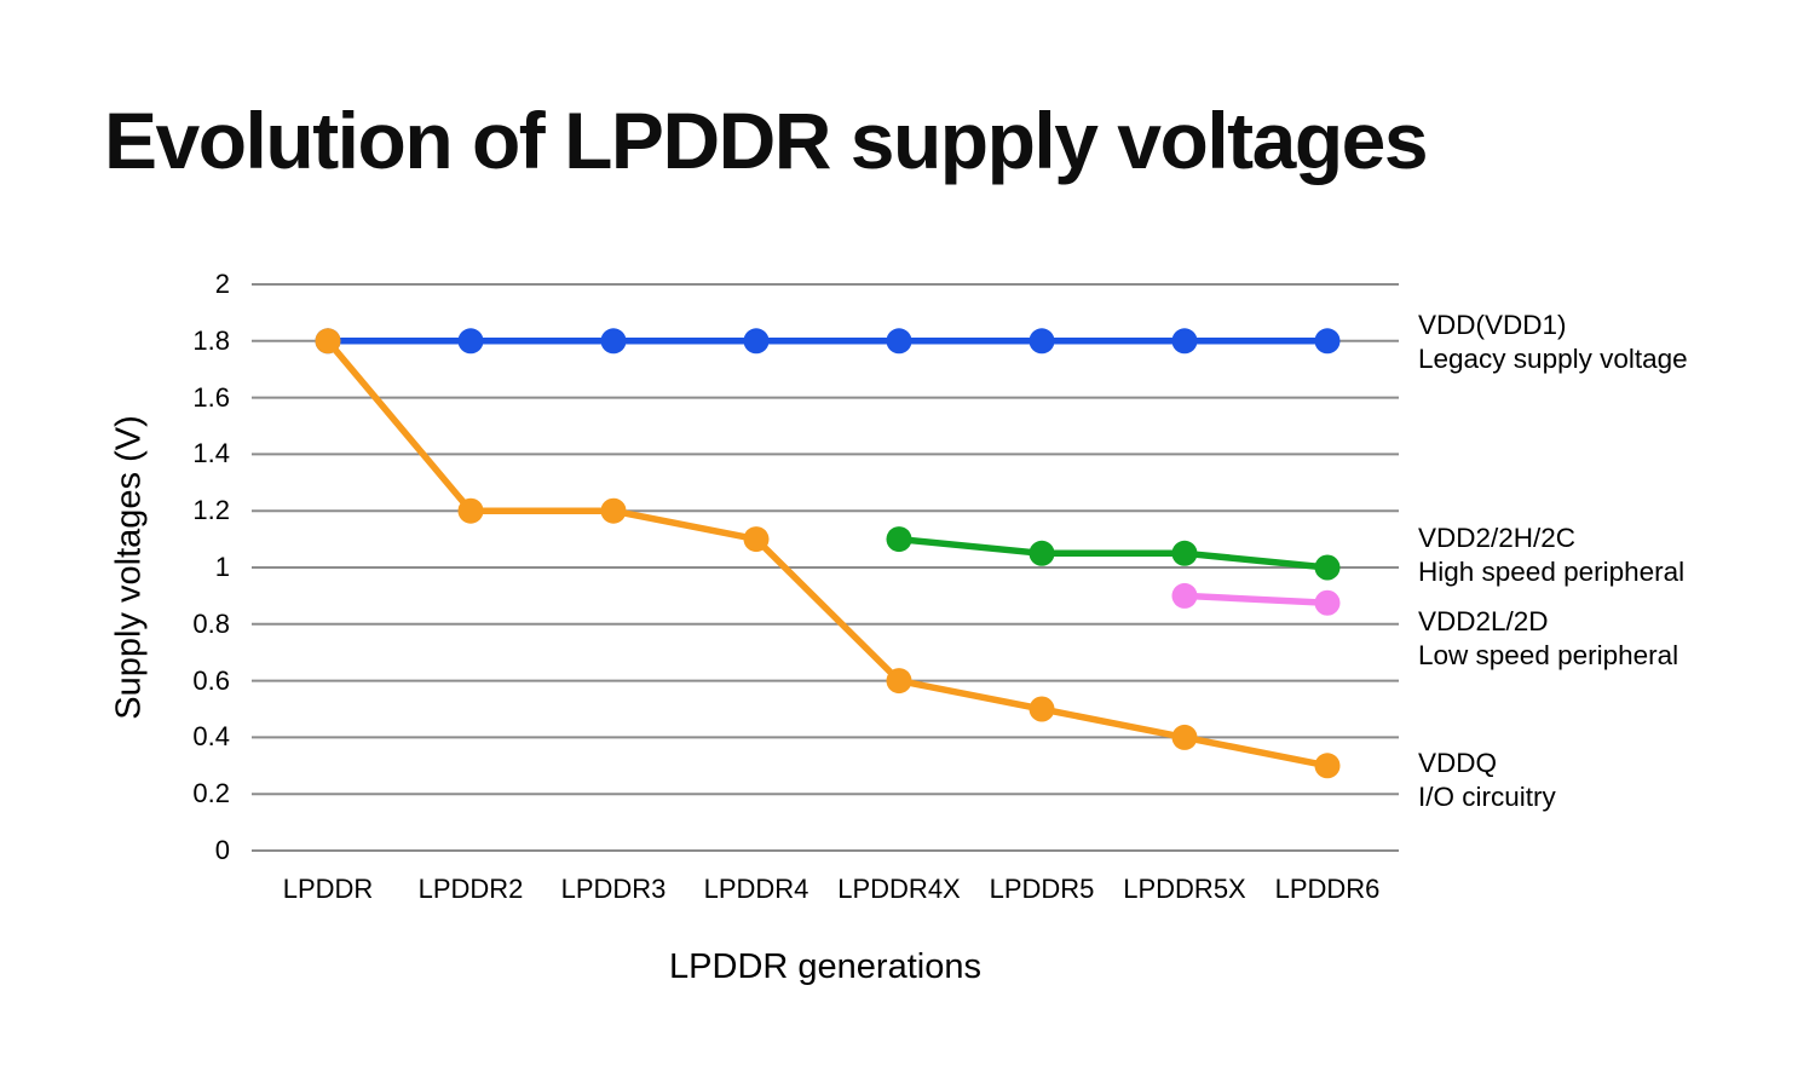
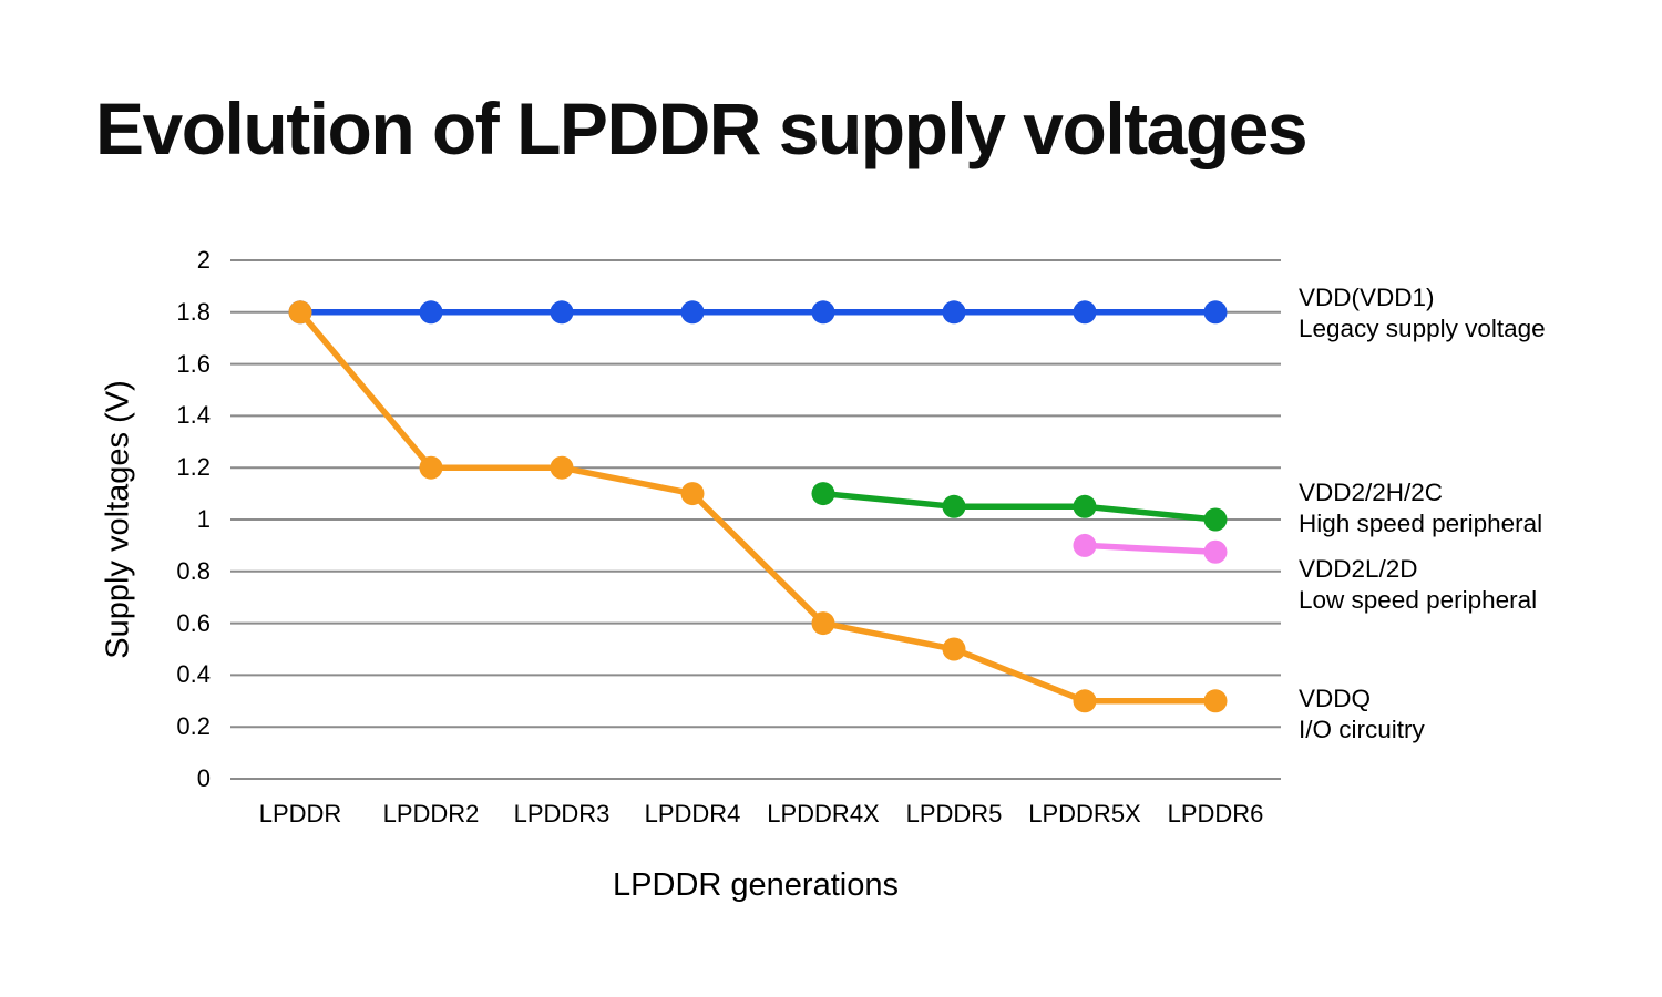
VDDQ/LPDDR5X: 0.4 -> 0.3
